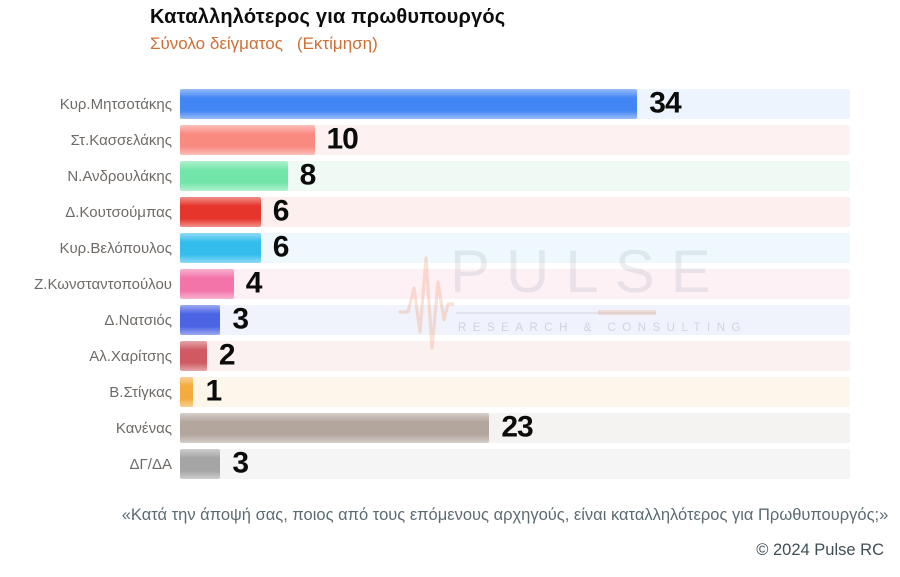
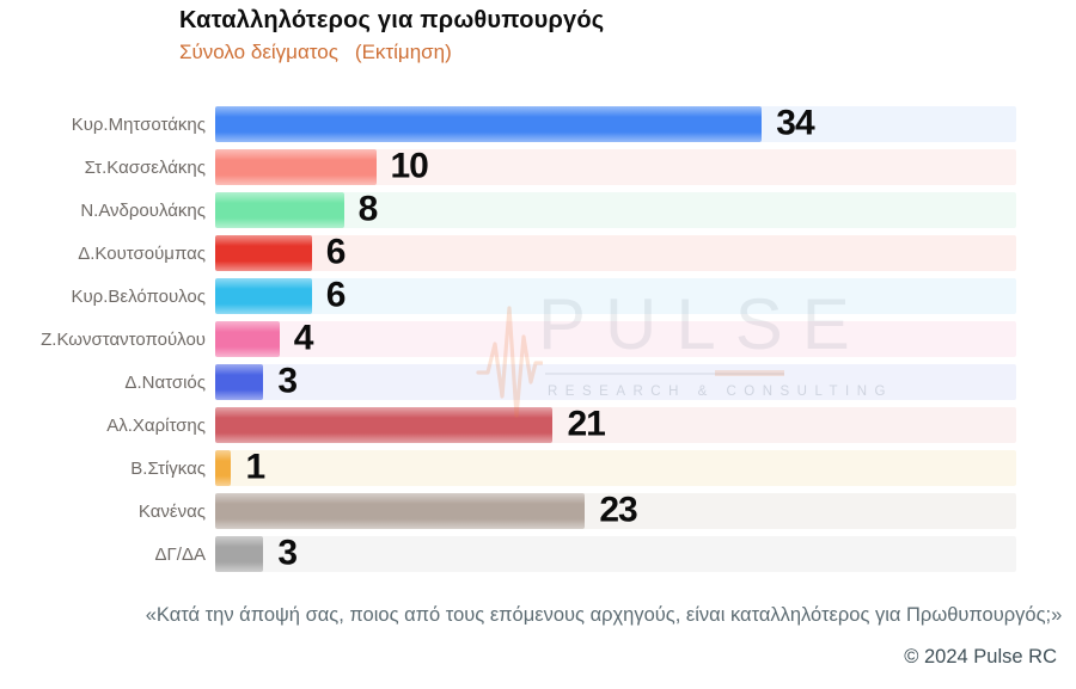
Αλ.Χαρίτσης: 2 -> 21
